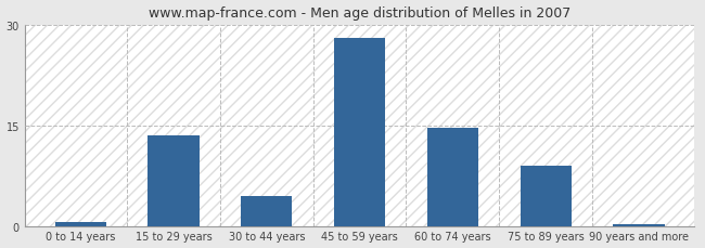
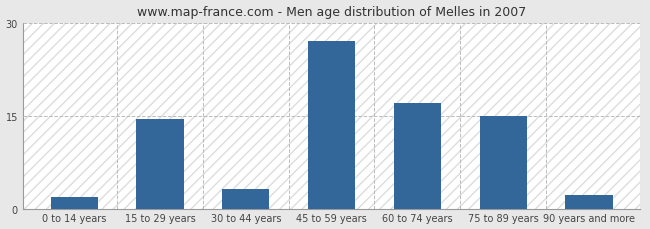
0 to 14 years: 0.5 -> 1.8
15 to 29 years: 13.5 -> 14.4
30 to 44 years: 4.5 -> 3.2
45 to 59 years: 28.0 -> 27.0
60 to 74 years: 14.7 -> 17.0
75 to 89 years: 9.0 -> 15.0
90 years and more: 0.2 -> 2.2
